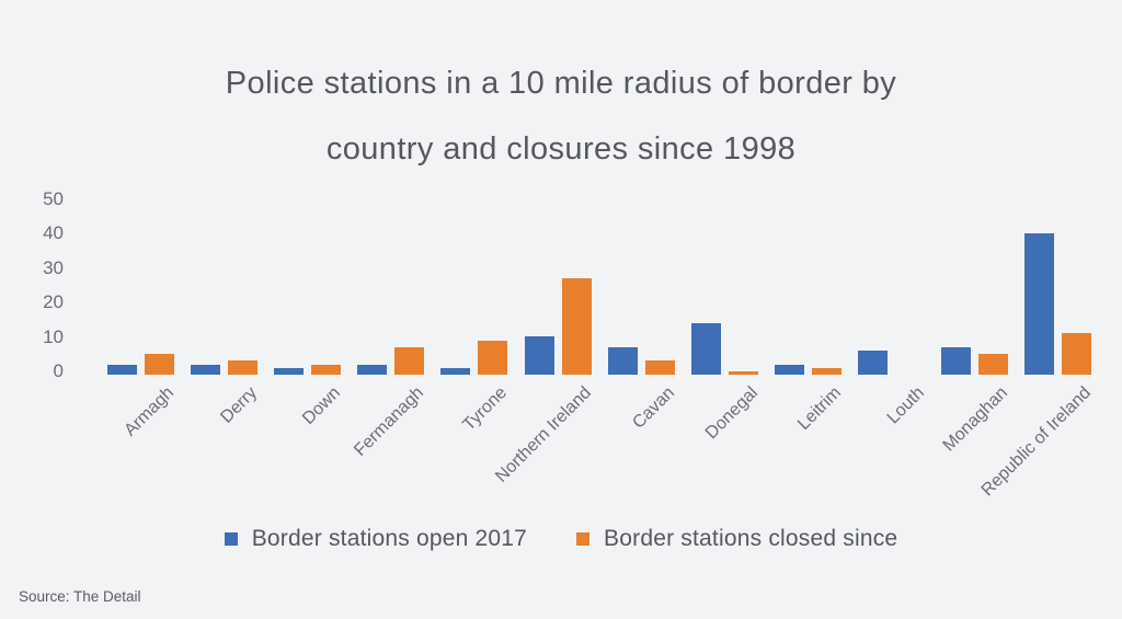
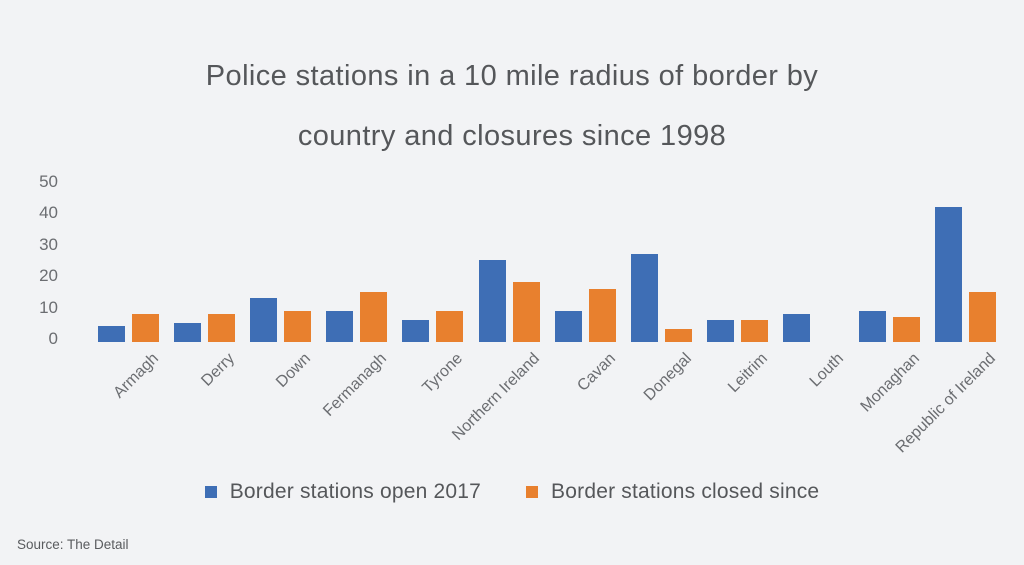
Border stations open 2017/Armagh: 3 -> 5
Border stations closed since/Armagh: 6 -> 9
Border stations open 2017/Derry: 3 -> 6
Border stations closed since/Derry: 4 -> 9
Border stations open 2017/Down: 2 -> 14
Border stations closed since/Down: 3 -> 10
Border stations open 2017/Fermanagh: 3 -> 10
Border stations closed since/Fermanagh: 8 -> 16
Border stations open 2017/Tyrone: 2 -> 7
Border stations open 2017/Northern Ireland: 11 -> 26
Border stations closed since/Northern Ireland: 28 -> 19
Border stations open 2017/Cavan: 8 -> 10
Border stations closed since/Cavan: 4 -> 17
Border stations open 2017/Donegal: 15 -> 28
Border stations closed since/Donegal: 1 -> 4
Border stations open 2017/Leitrim: 3 -> 7
Border stations closed since/Leitrim: 2 -> 7
Border stations open 2017/Louth: 7 -> 9
Border stations open 2017/Monaghan: 8 -> 10
Border stations closed since/Monaghan: 6 -> 8
Border stations open 2017/Republic of Ireland: 41 -> 43
Border stations closed since/Republic of Ireland: 12 -> 16
